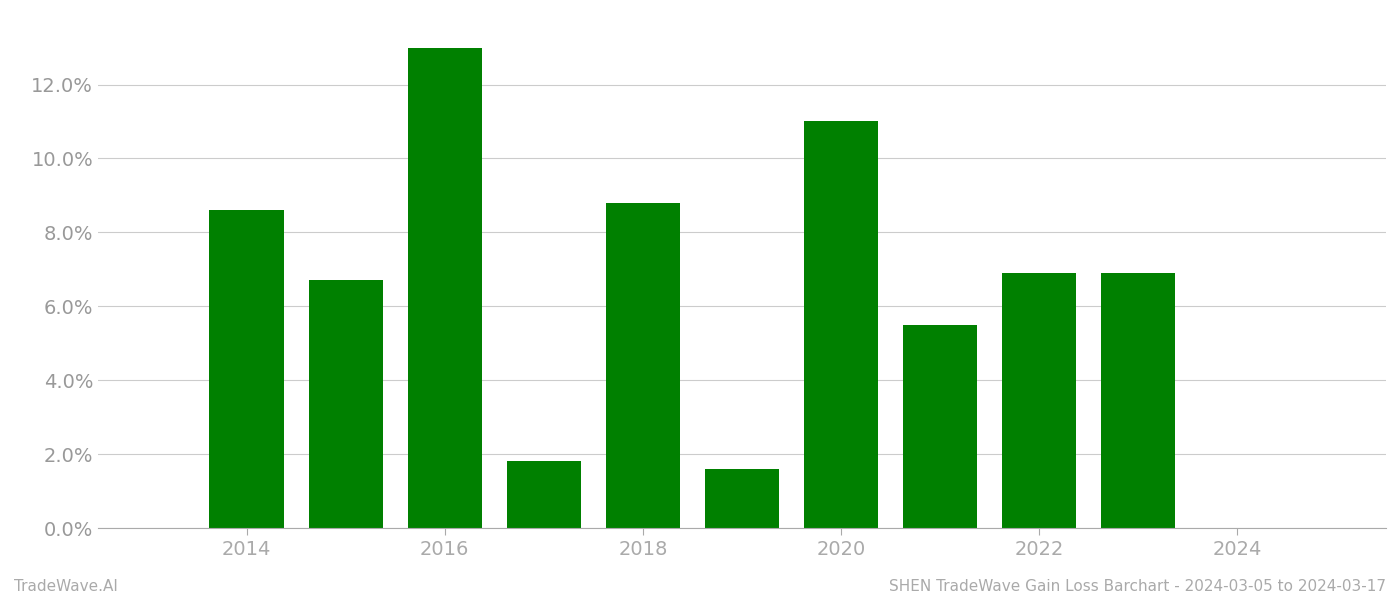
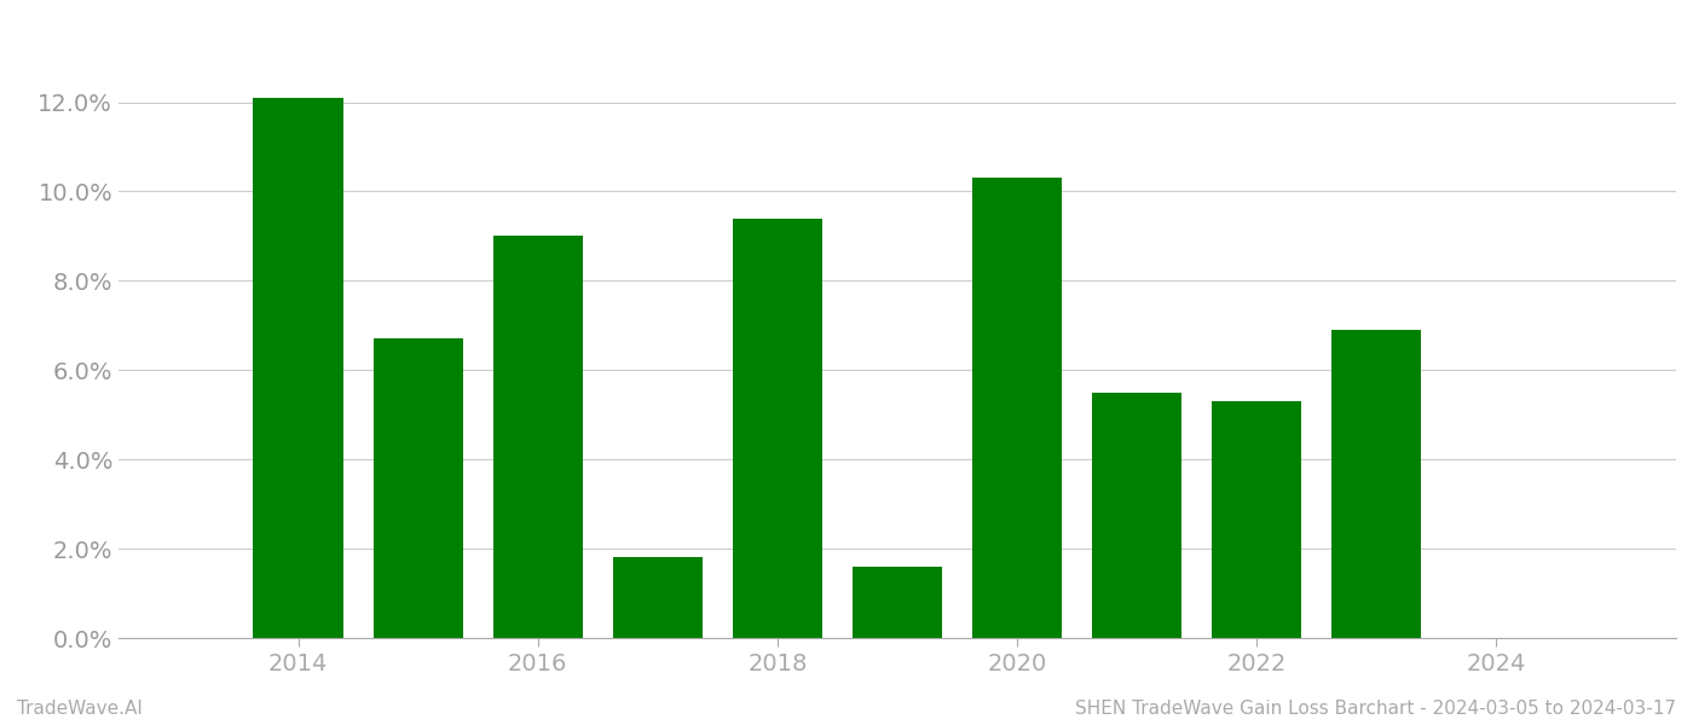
2014: 8.6% -> 12.1%
2016: 13.0% -> 9.0%
2018: 8.8% -> 9.4%
2020: 11.0% -> 10.3%
2022: 6.9% -> 5.3%
